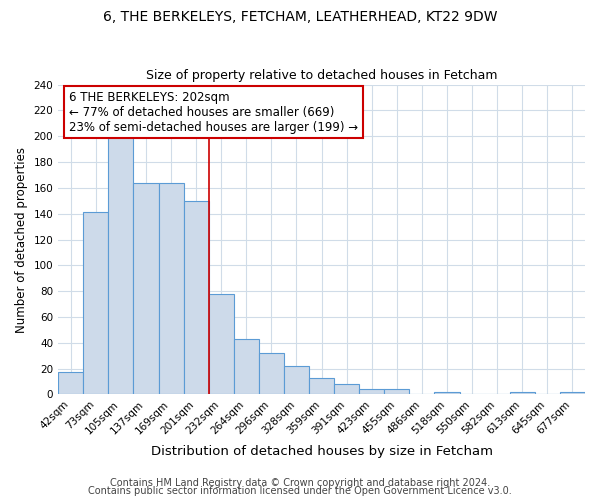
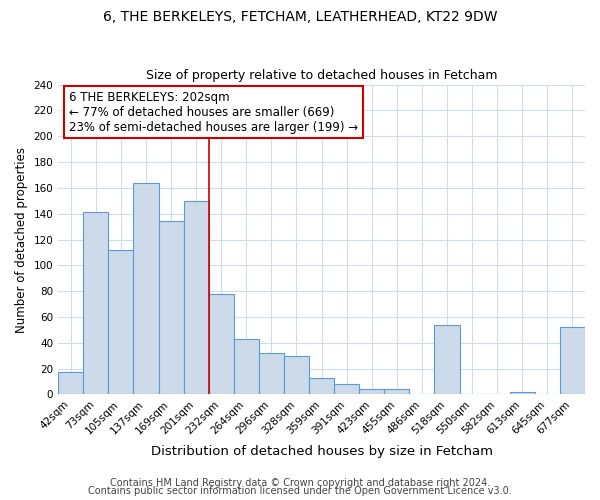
105sqm: 200 -> 112
169sqm: 164 -> 134
328sqm: 22 -> 30
518sqm: 2 -> 54
677sqm: 2 -> 52
